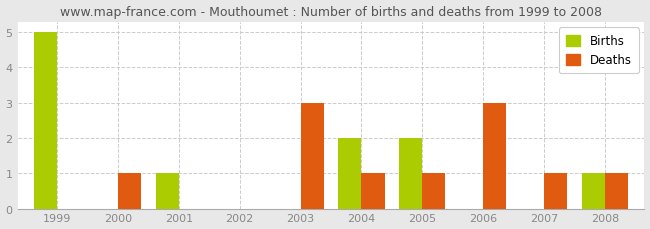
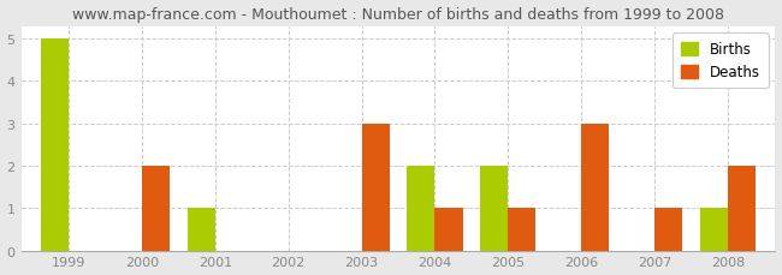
Deaths/2000: 1 -> 2
Deaths/2008: 1 -> 2
